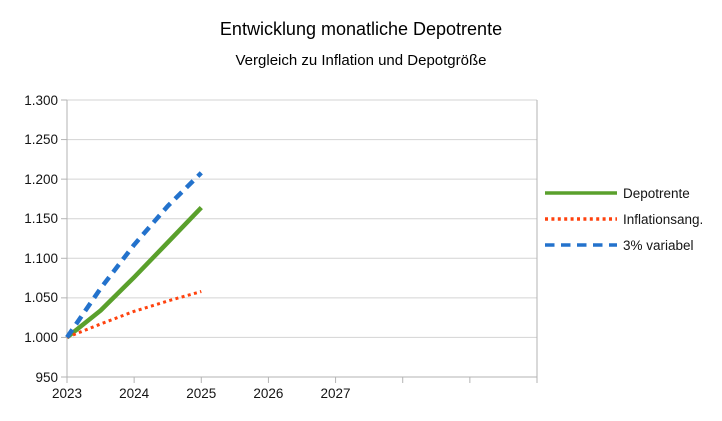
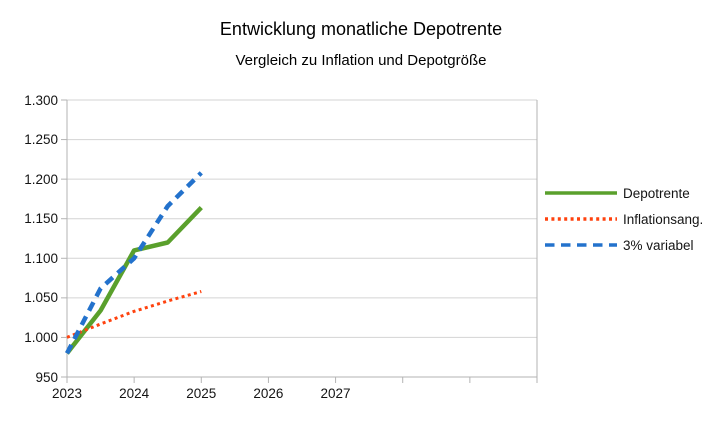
Depotrente/2023: 1000 -> 980
3% variabel/2023: 1000 -> 980
Depotrente/2024: 1080 -> 1110
3% variabel/2024: 1120 -> 1100
